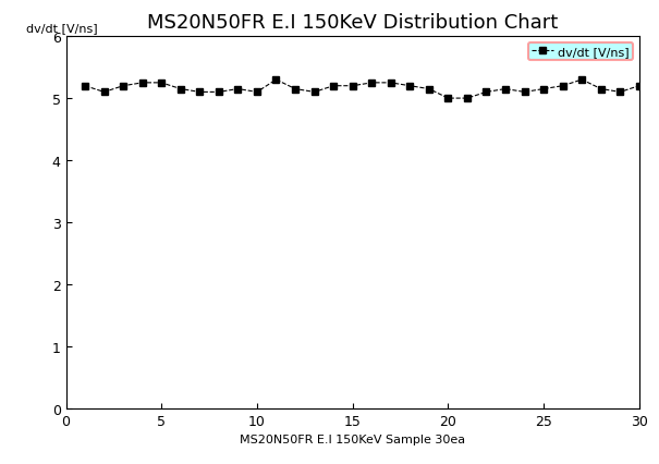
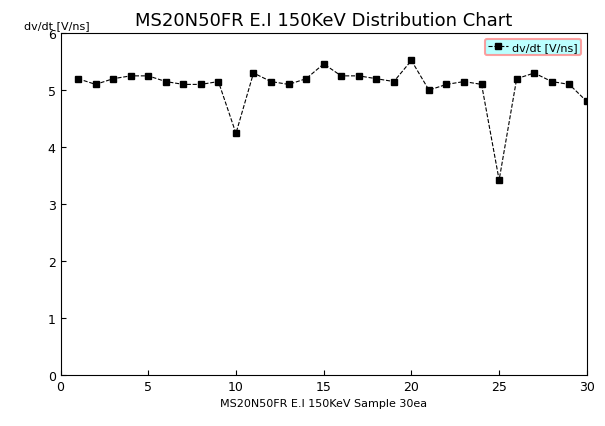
10: 5.10 -> 4.24
15: 5.20 -> 5.46
20: 5.00 -> 5.52
25: 5.15 -> 3.42
30: 5.20 -> 4.80
